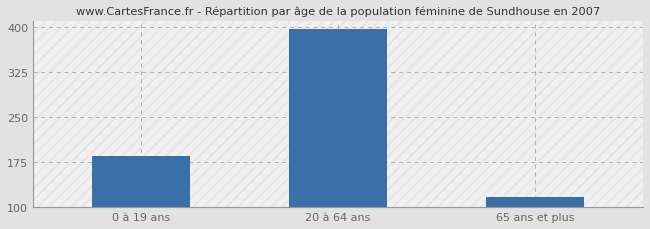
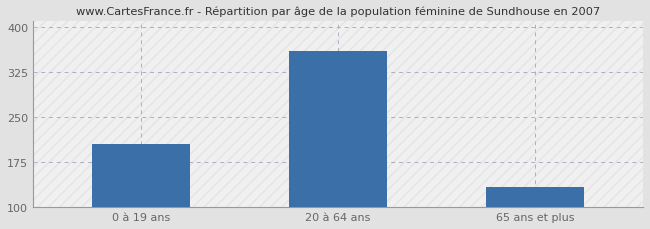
0 à 19 ans: 185 -> 206
20 à 64 ans: 398 -> 360
65 ans et plus: 117 -> 134
